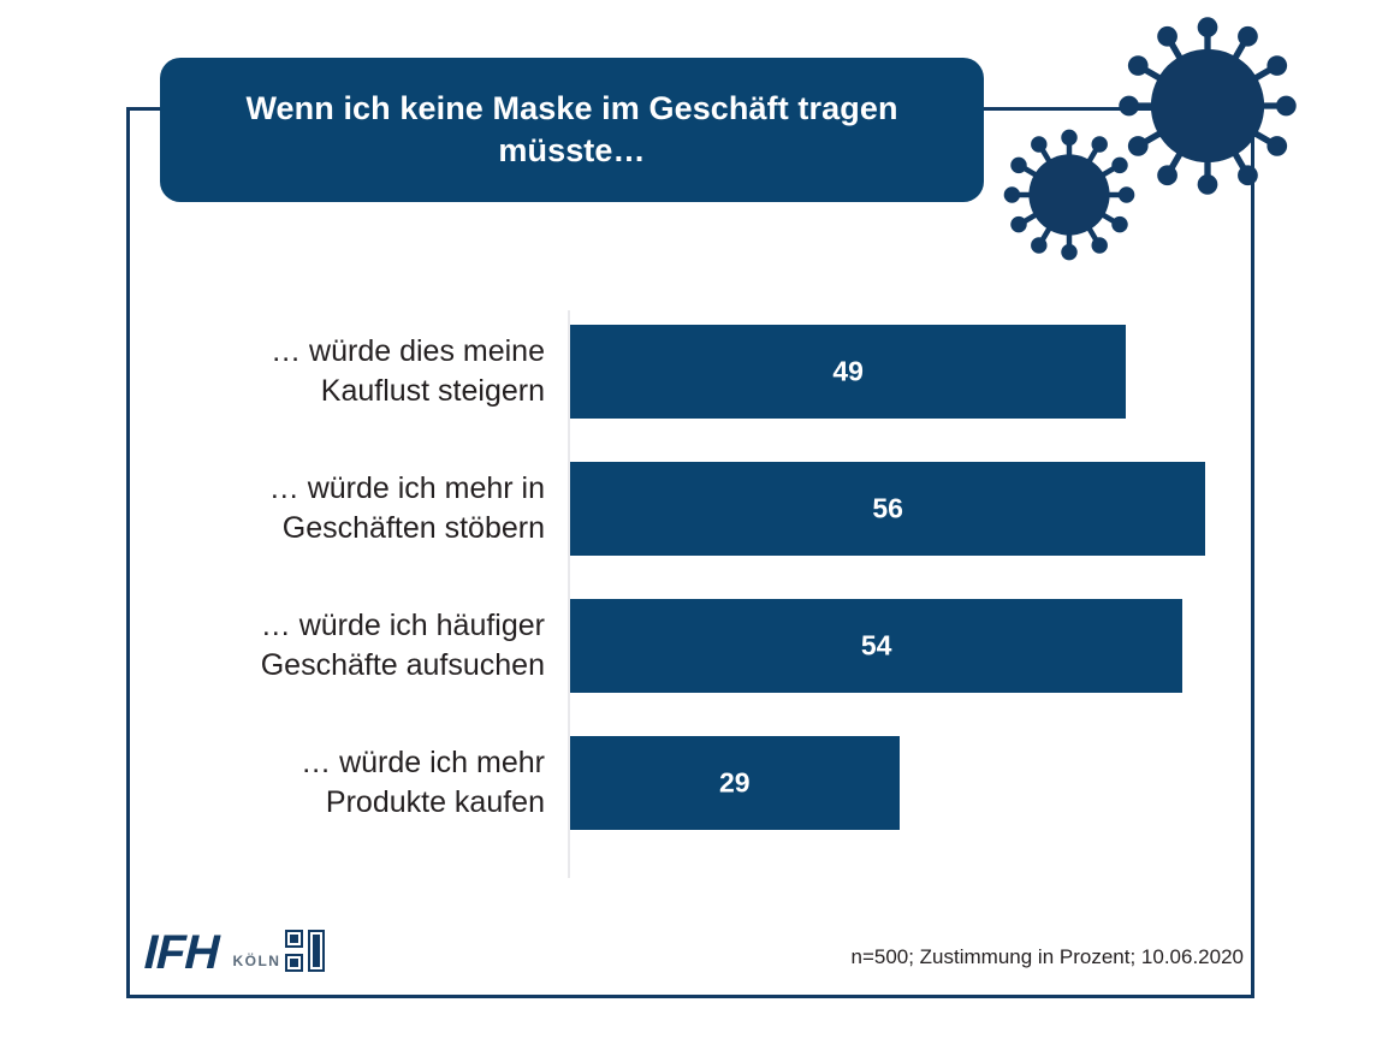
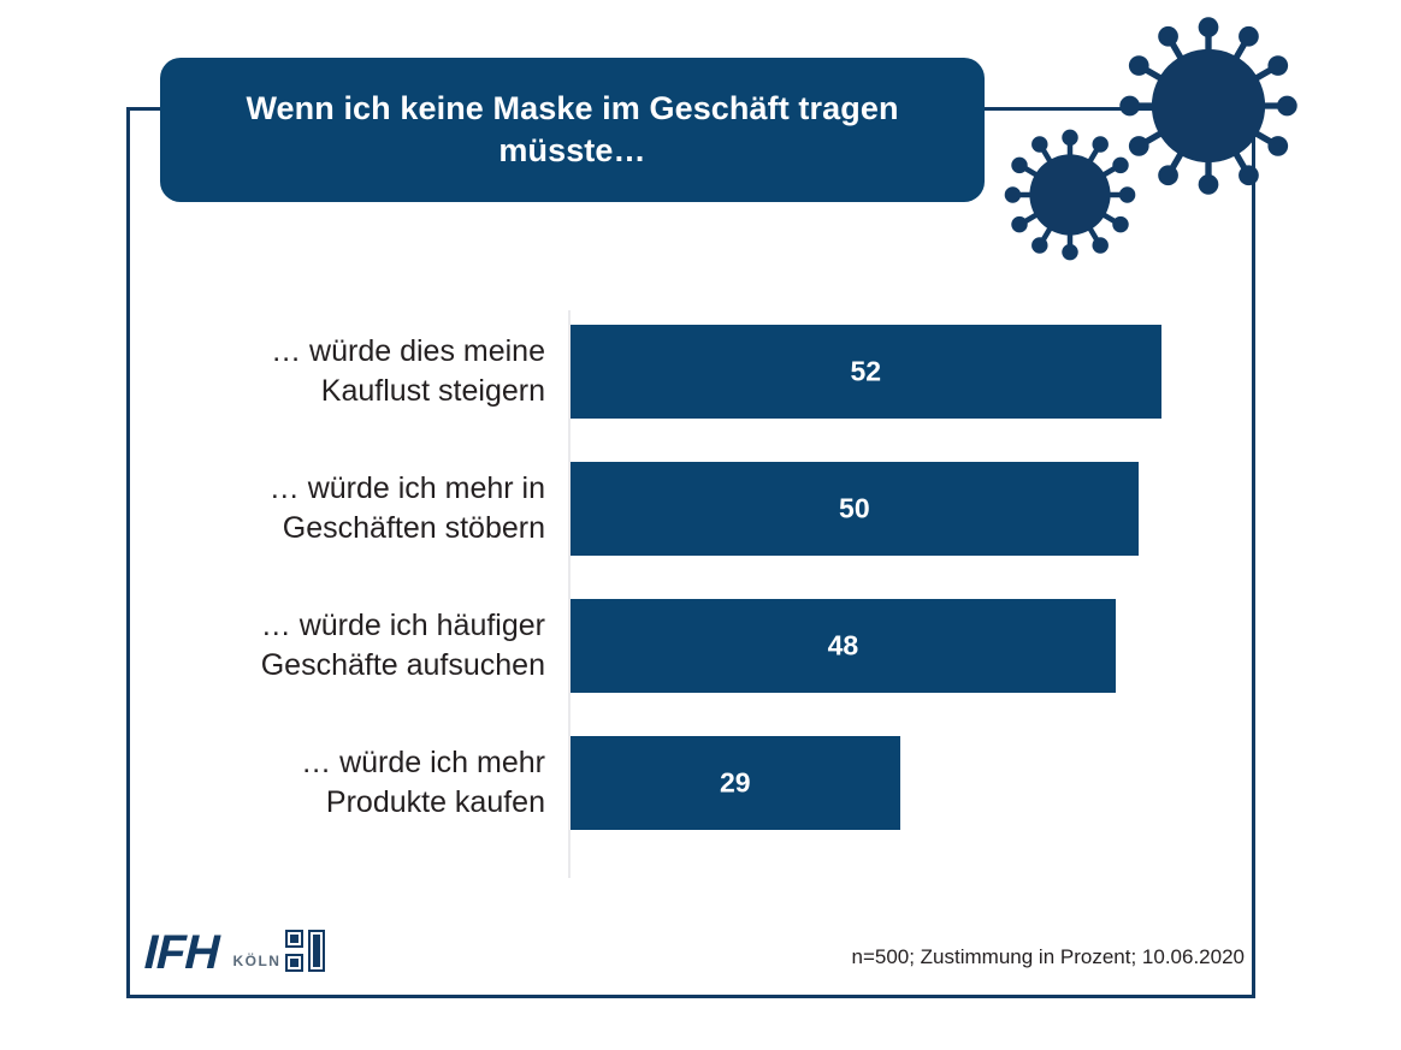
… würde dies meine Kauflust steigern: 49 -> 52
… würde ich mehr in Geschäften stöbern: 56 -> 50
… würde ich häufiger Geschäfte aufsuchen: 54 -> 48
